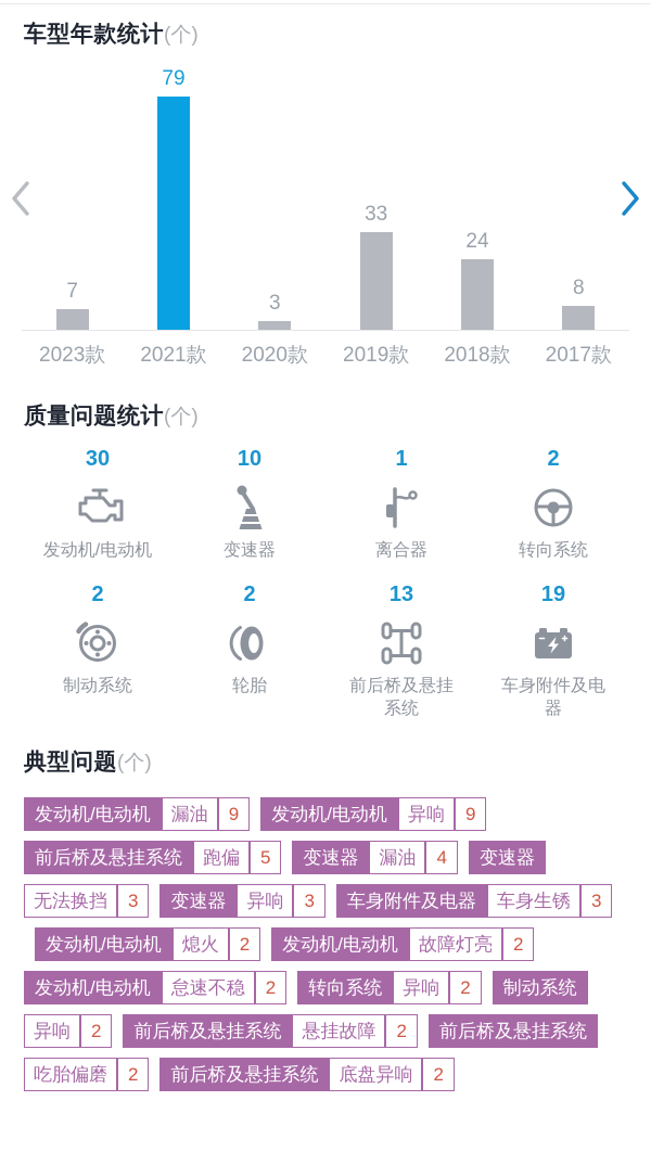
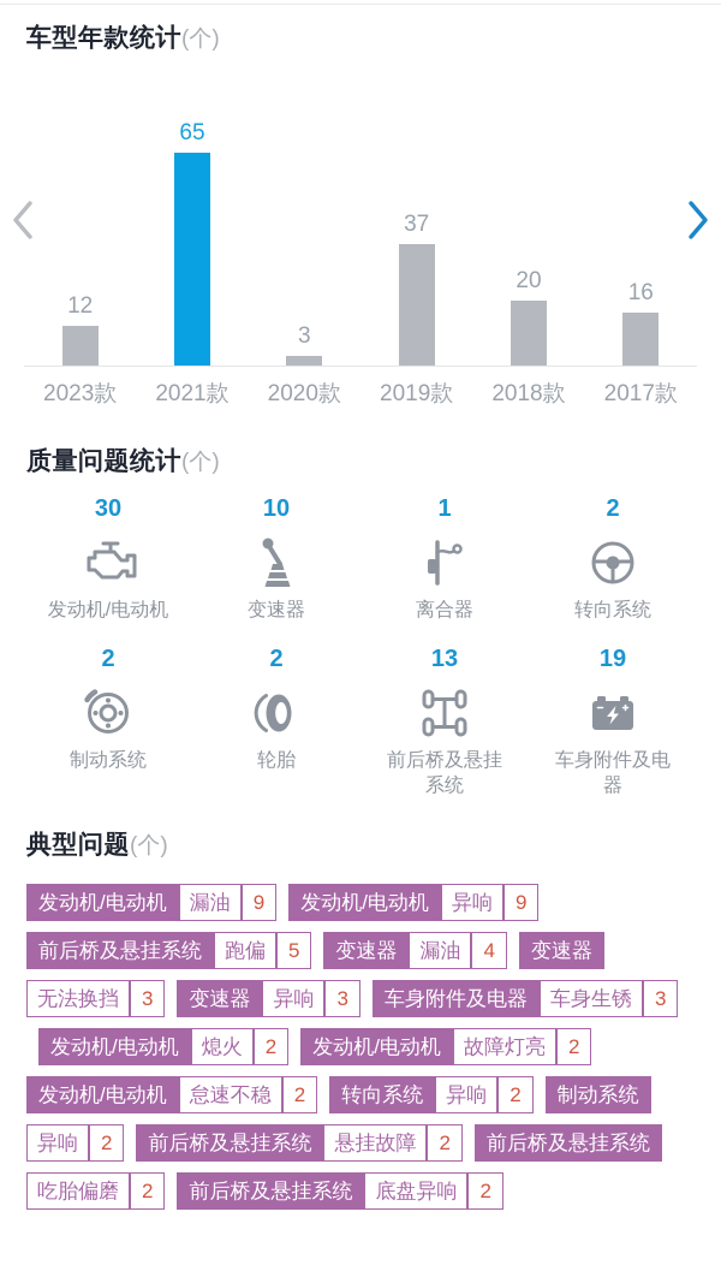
2023款: 7 -> 12
2021款: 79 -> 65
2019款: 33 -> 37
2018款: 24 -> 20
2017款: 8 -> 16
